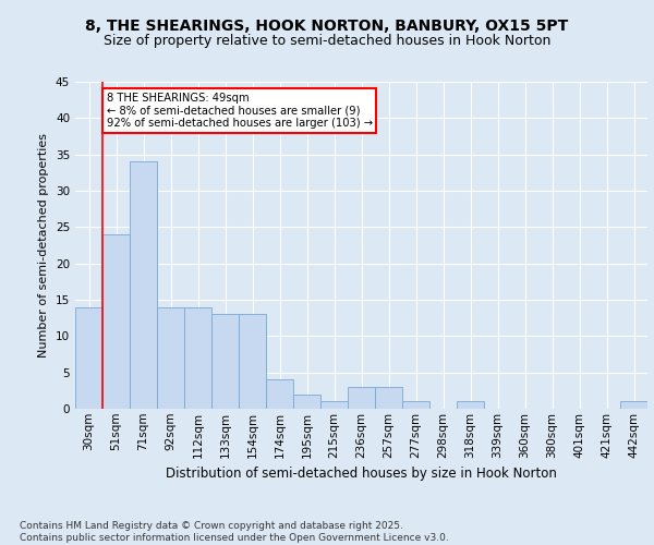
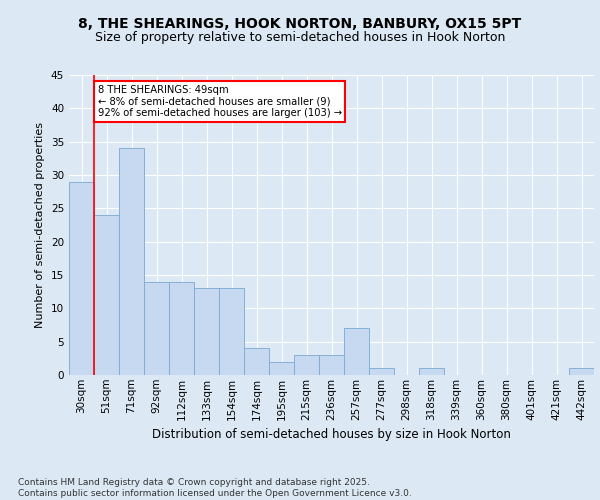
30sqm: 14 -> 29
215sqm: 1 -> 3
257sqm: 3 -> 7
